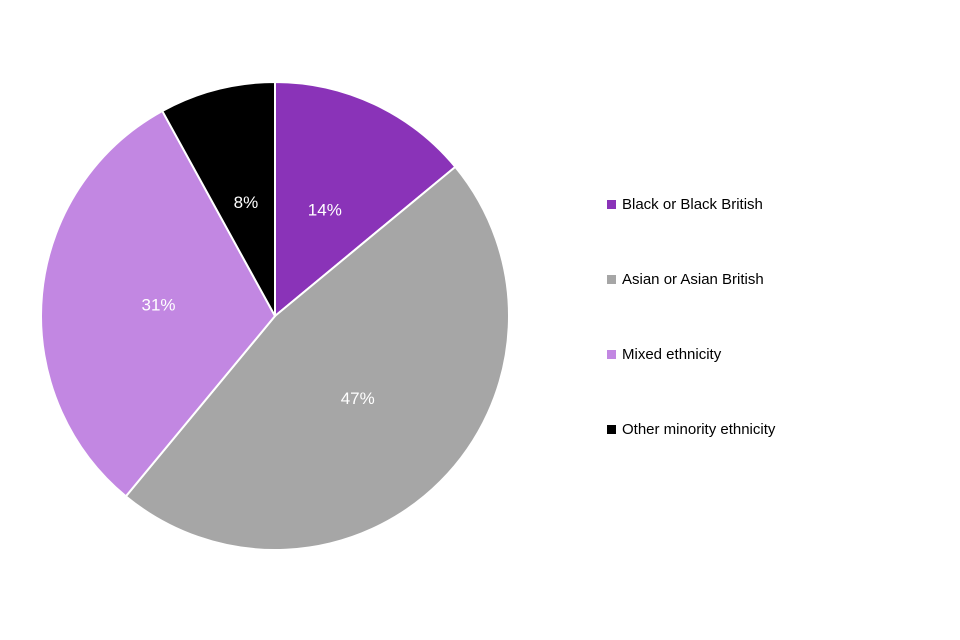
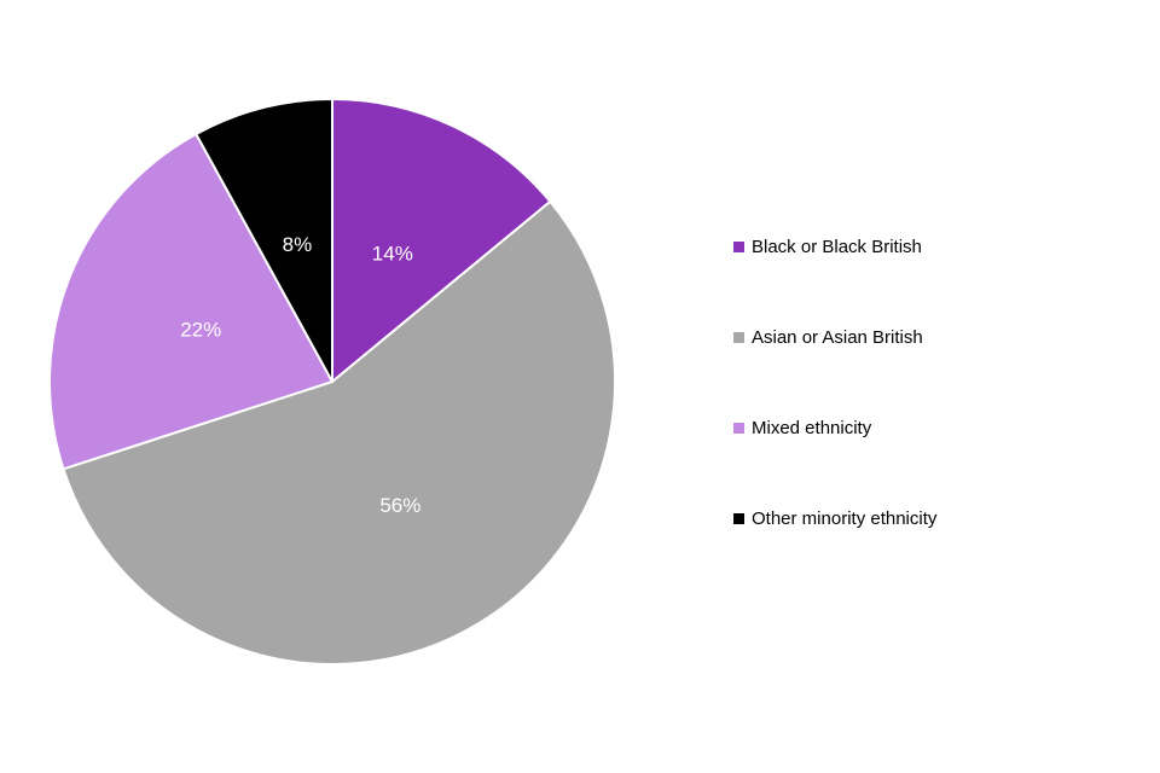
Asian or Asian British: 47% -> 56%
Mixed ethnicity: 31% -> 22%
